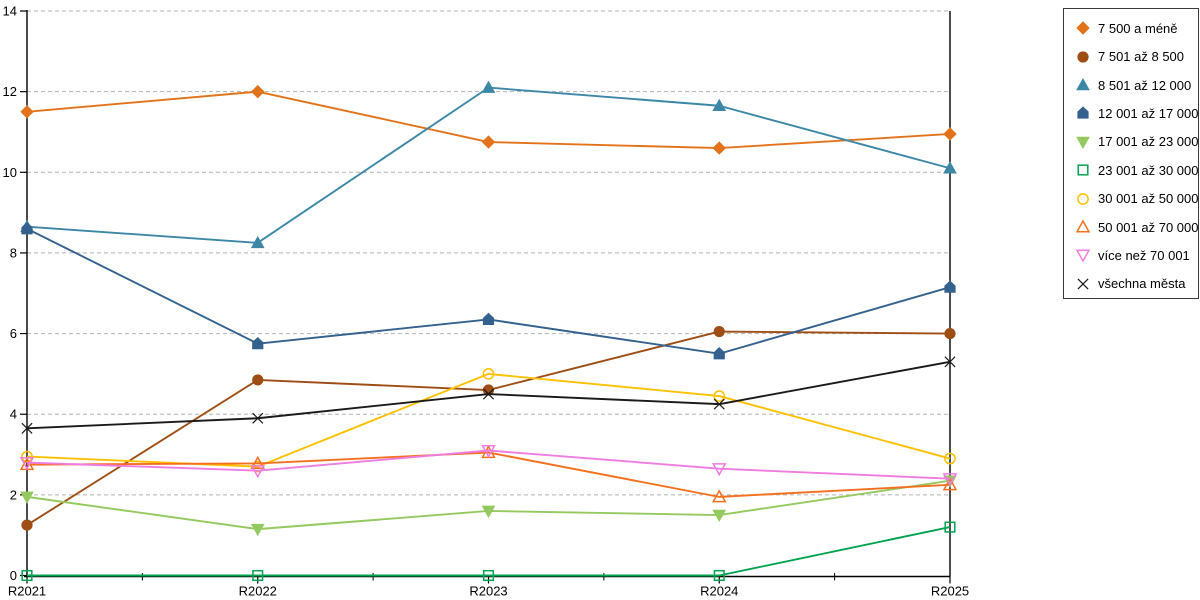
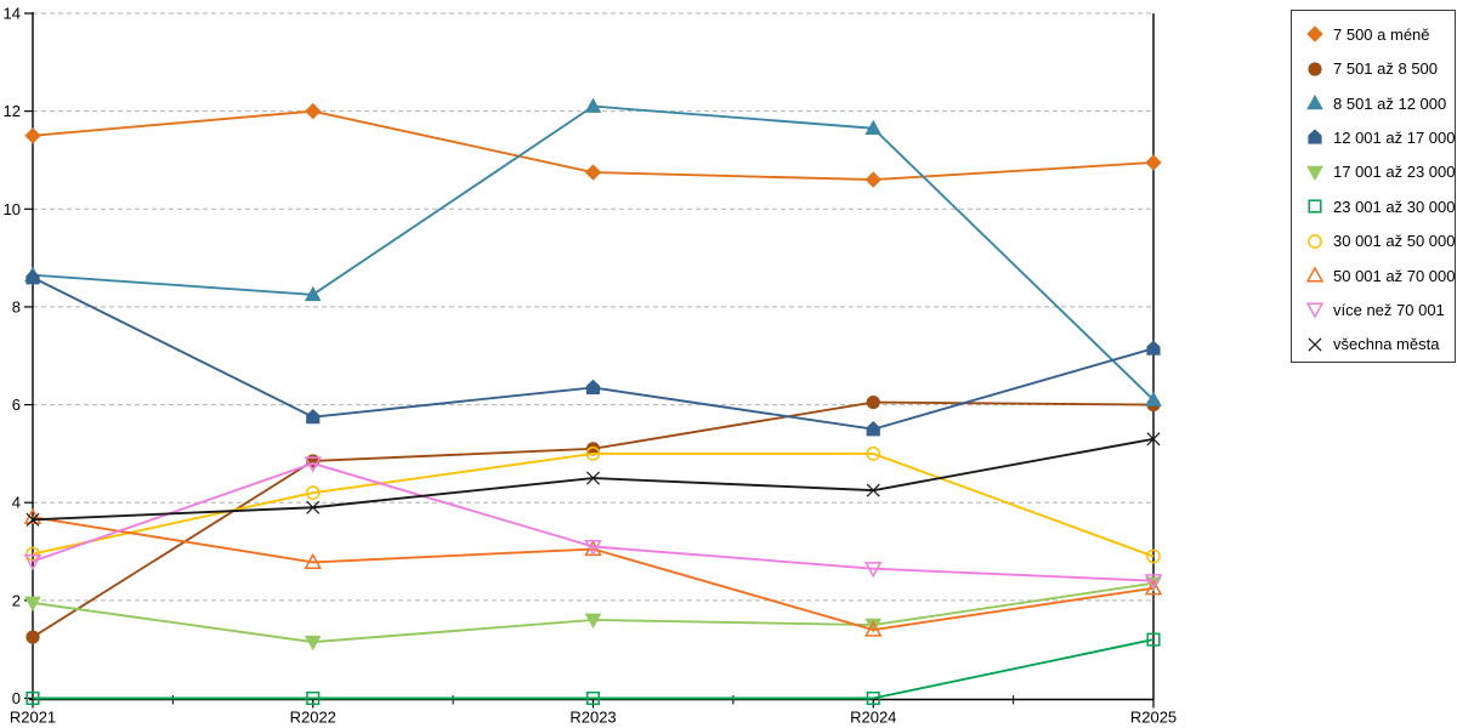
50 001 až 70 000/R2021: 2.8 -> 3.7
30 001 až 50 000/R2022: 2.7 -> 4.2
více než 70 001/R2022: 2.6 -> 4.8
7 501 až 8 500/R2023: 4.6 -> 5.1
30 001 až 50 000/R2024: 4.5 -> 5.0
50 001 až 70 000/R2024: 1.9 -> 1.4
8 501 až 12 000/R2025: 10.1 -> 6.1
